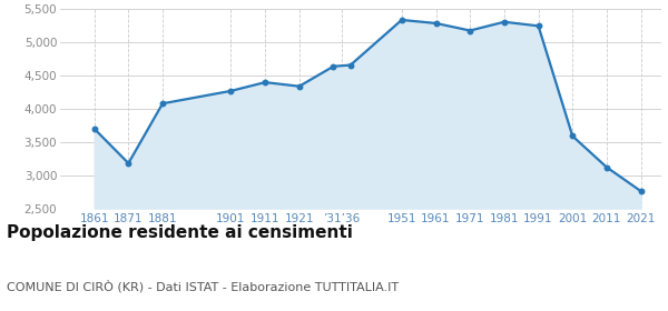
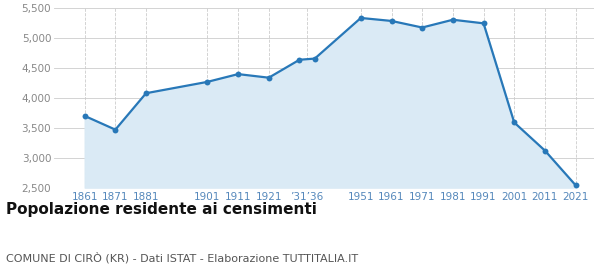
1871: 3,180 -> 3,470
2021: 2,760 -> 2,540
